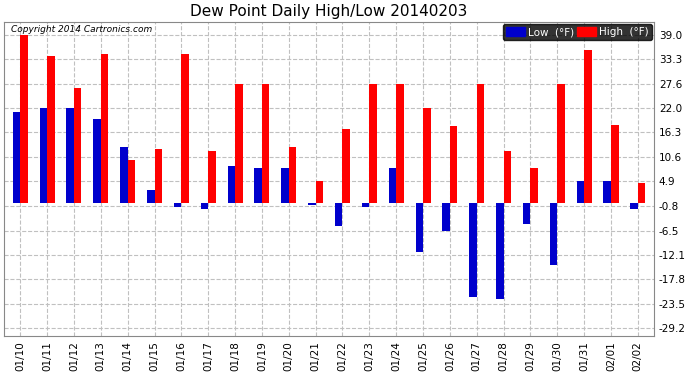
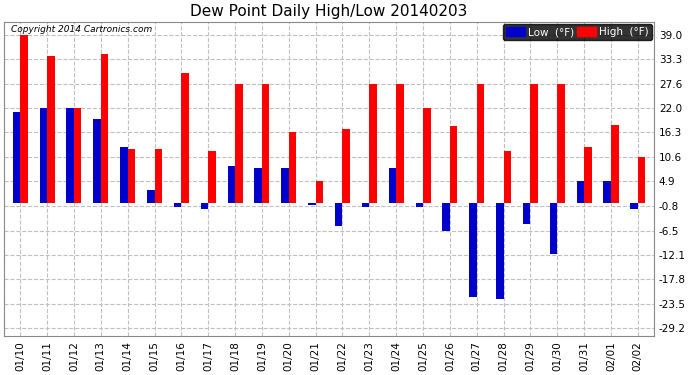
High (°F)/01/12: 26.5 -> 22.0
High (°F)/01/14: 10.0 -> 12.5
High (°F)/01/16: 34.5 -> 30.0
High (°F)/01/20: 13.0 -> 16.3
Low (°F)/01/25: -11.5 -> -1.0
High (°F)/01/29: 8.0 -> 27.6
Low (°F)/01/30: -14.5 -> -12.0
High (°F)/01/31: 35.5 -> 13.0
High (°F)/02/02: 4.5 -> 10.6
